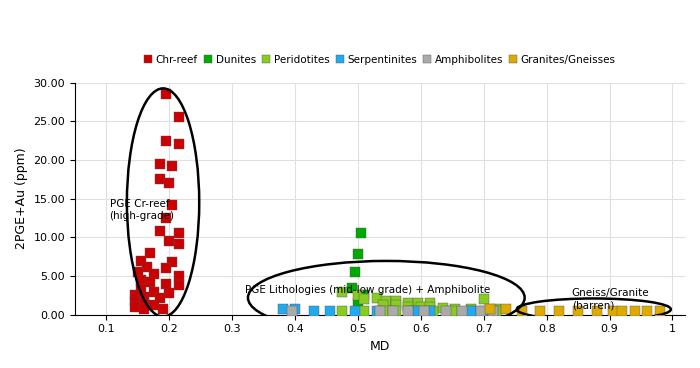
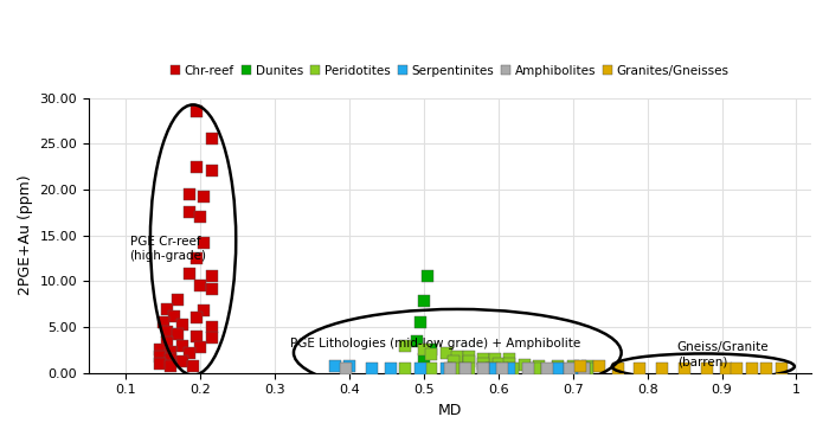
Peridotites/0.7: 2.0 -> 0.8
